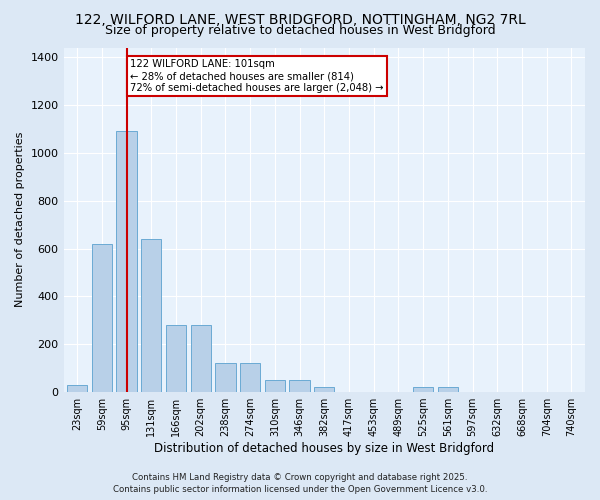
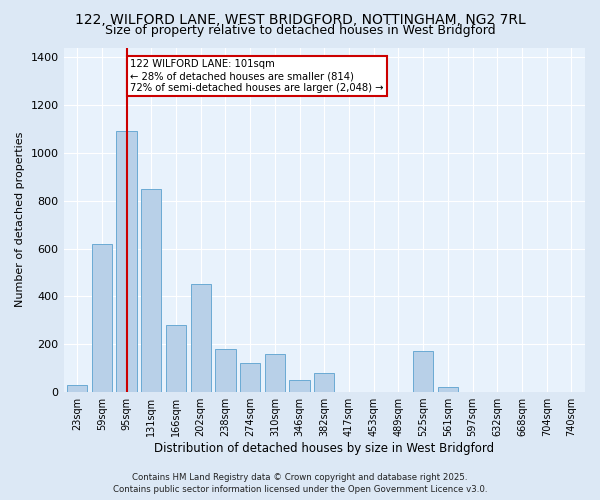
131sqm: 640 -> 850
202sqm: 280 -> 450
238sqm: 120 -> 180
310sqm: 50 -> 160
382sqm: 20 -> 80
525sqm: 20 -> 170
